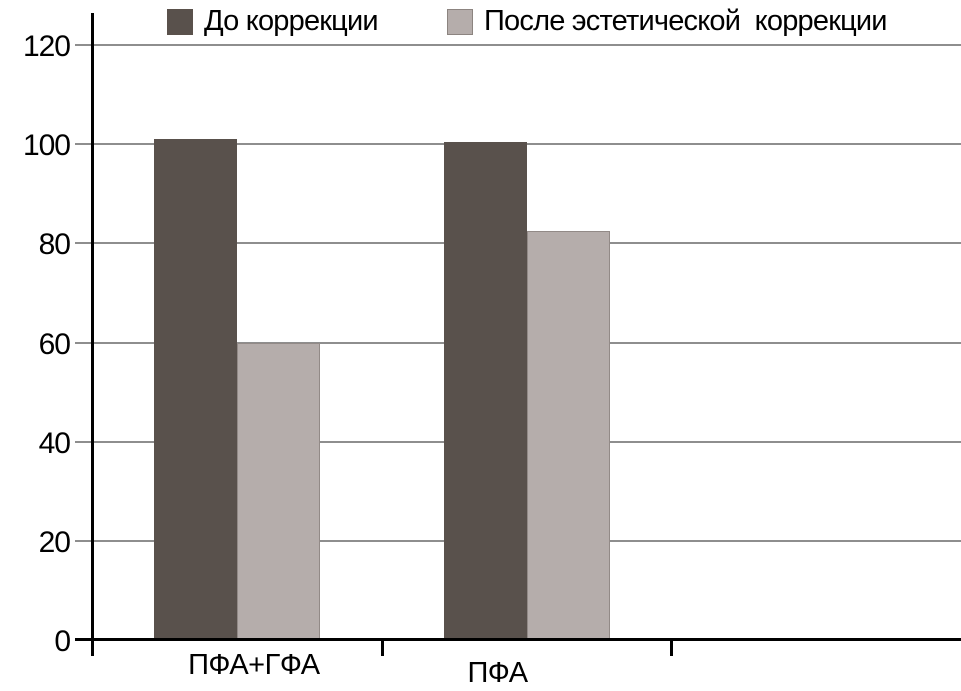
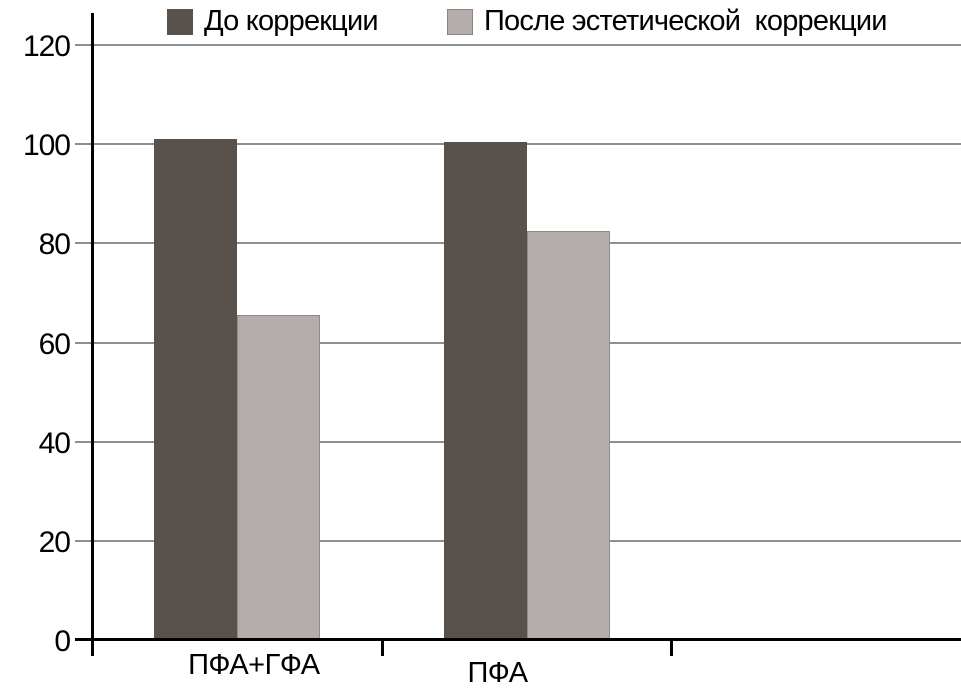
После эстетической коррекции/ПФА+ГФА: 60 -> 66
